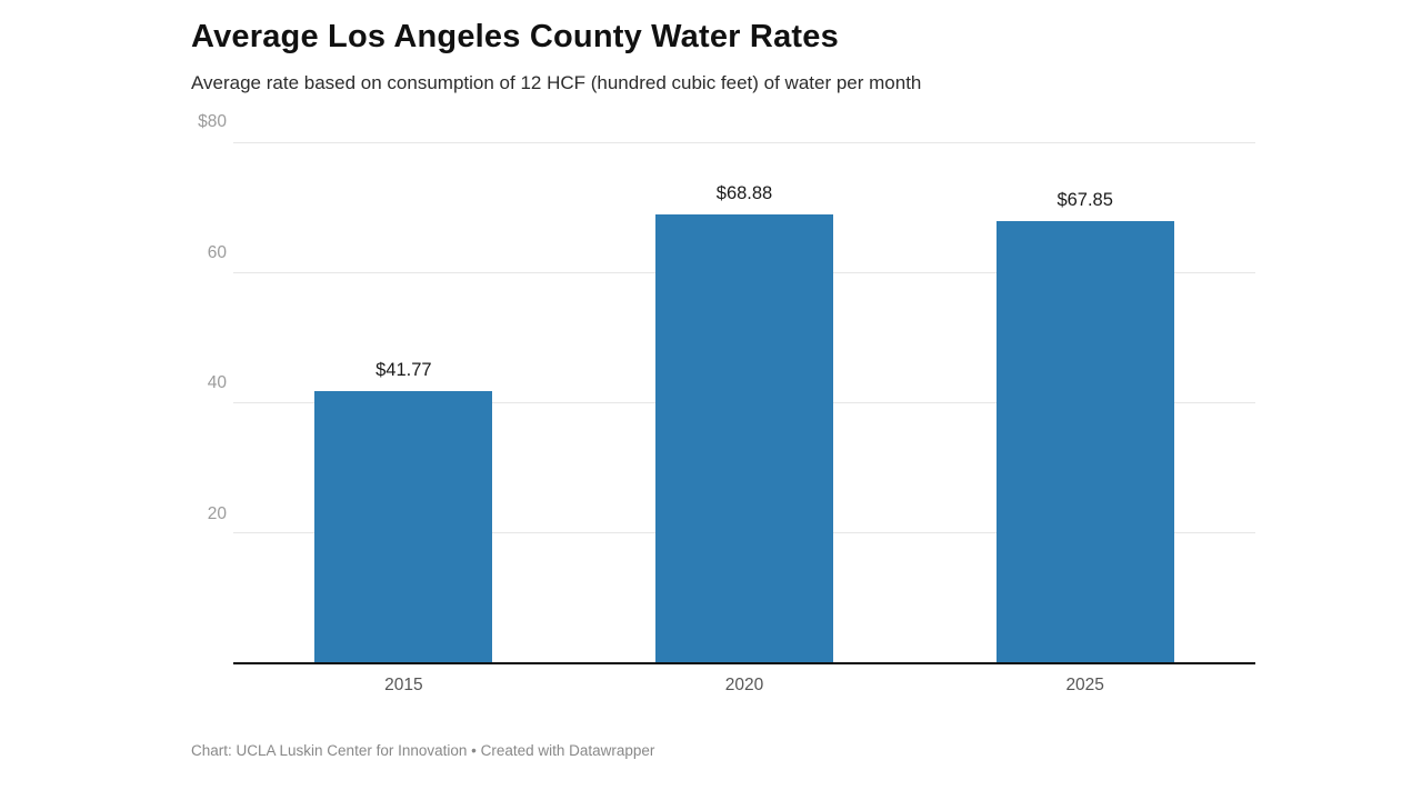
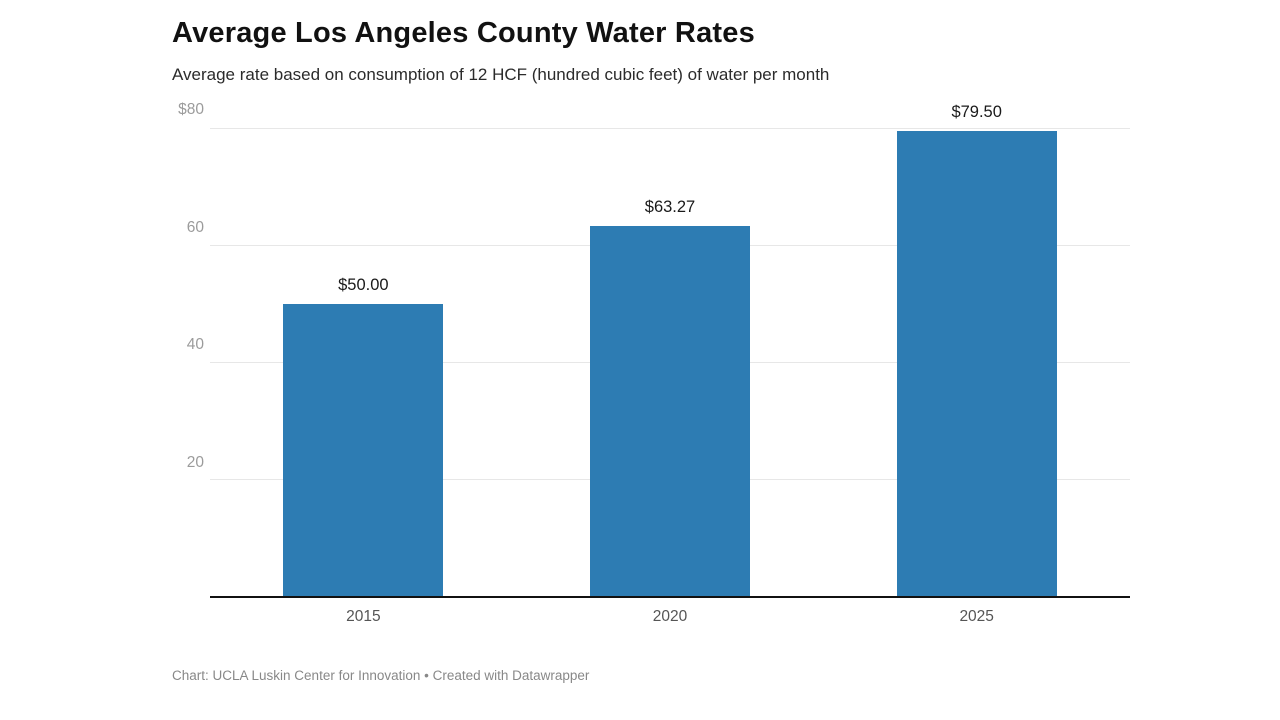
2015: $41.77 -> $50.00
2020: $68.88 -> $63.27
2025: $67.85 -> $79.50
